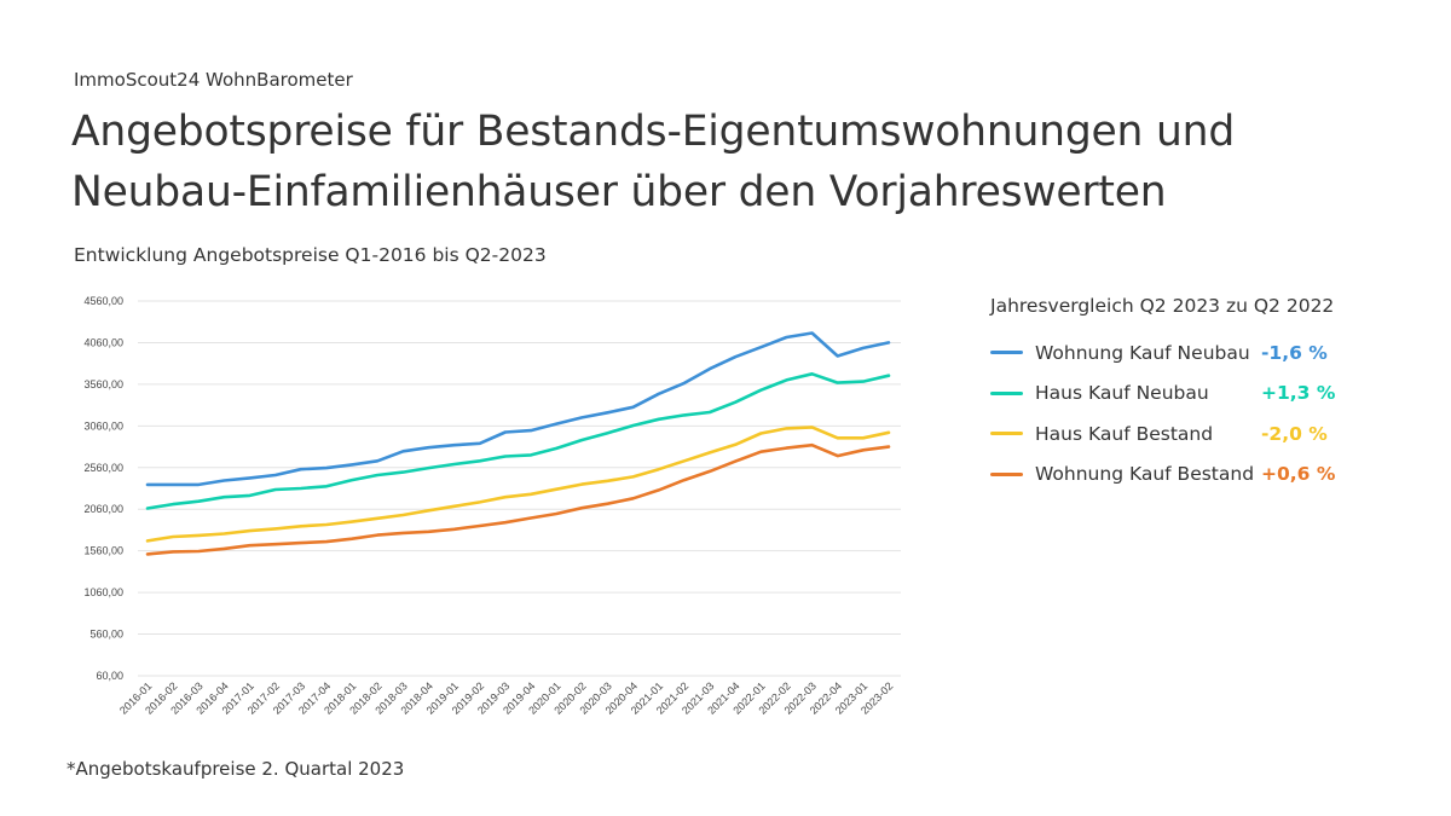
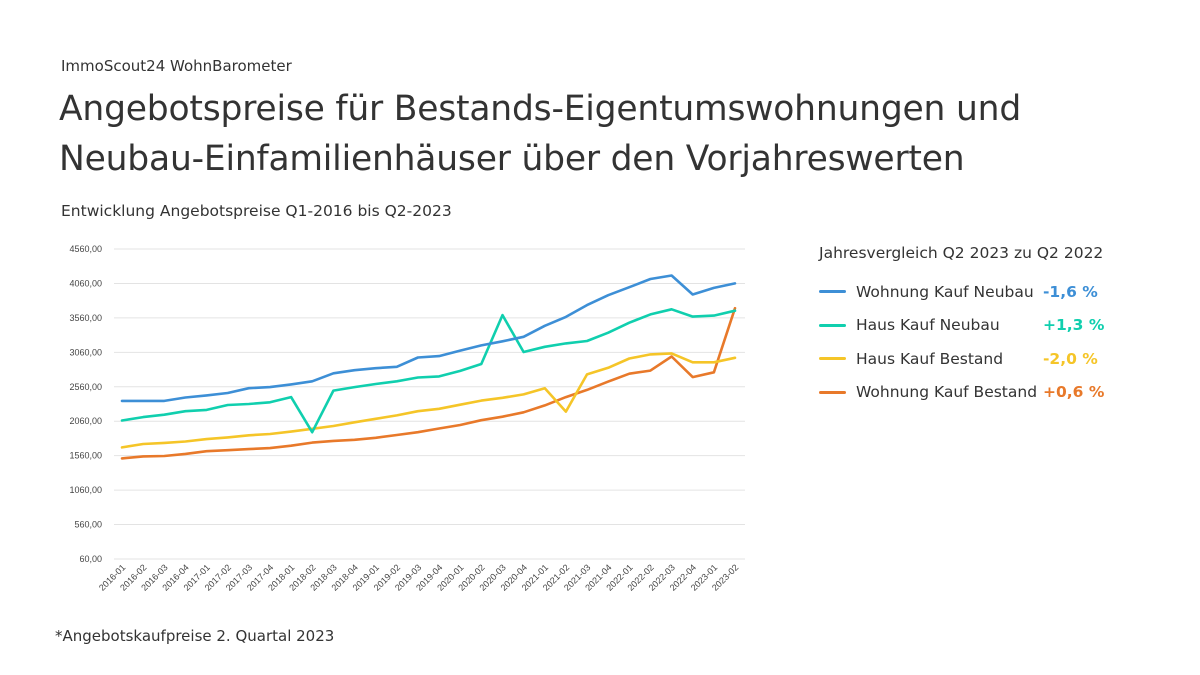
Haus Kauf Neubau/2018-02: 2500 -> 1900
Haus Kauf Neubau/2020-03: 3000 -> 3600
Haus Kauf Bestand/2021-02: 2600 -> 2200
Wohnung Kauf Bestand/2022-03: 2800 -> 3000
Wohnung Kauf Bestand/2023-02: 2800 -> 3700
